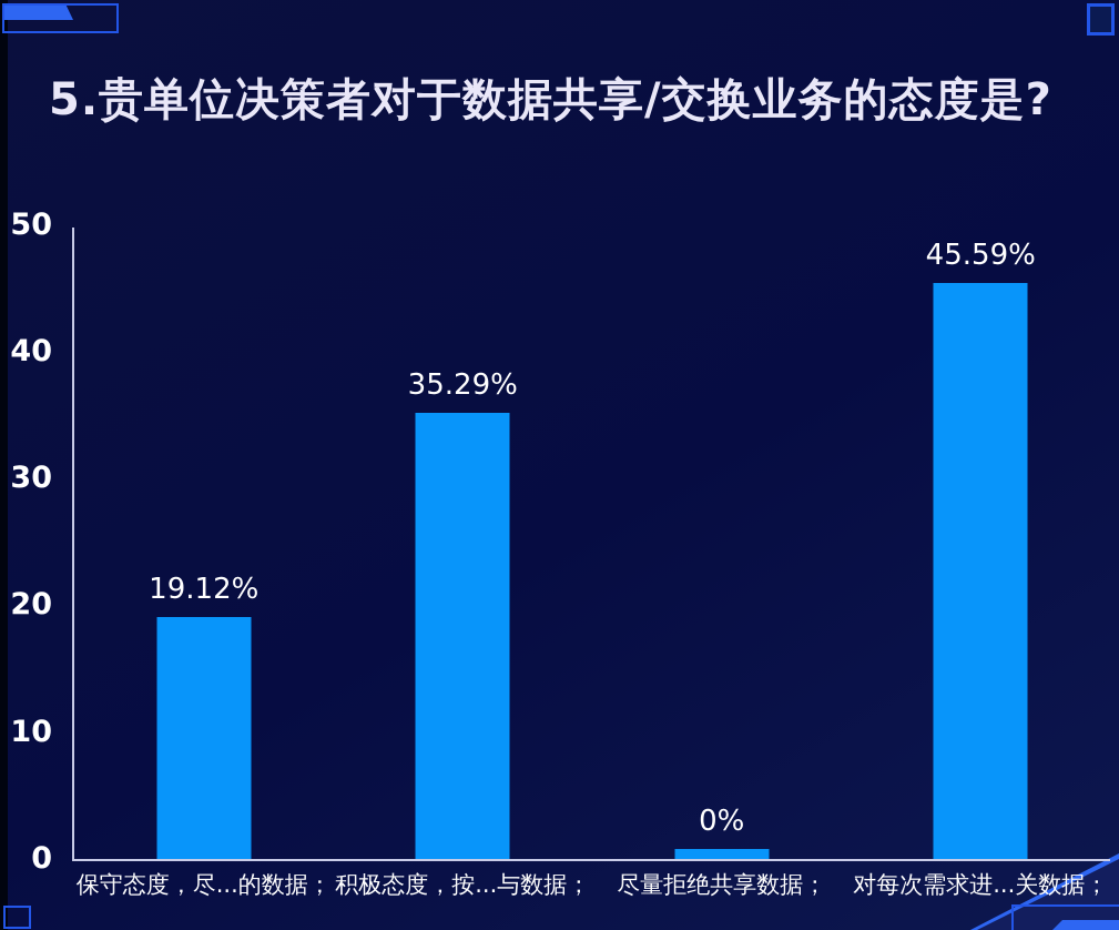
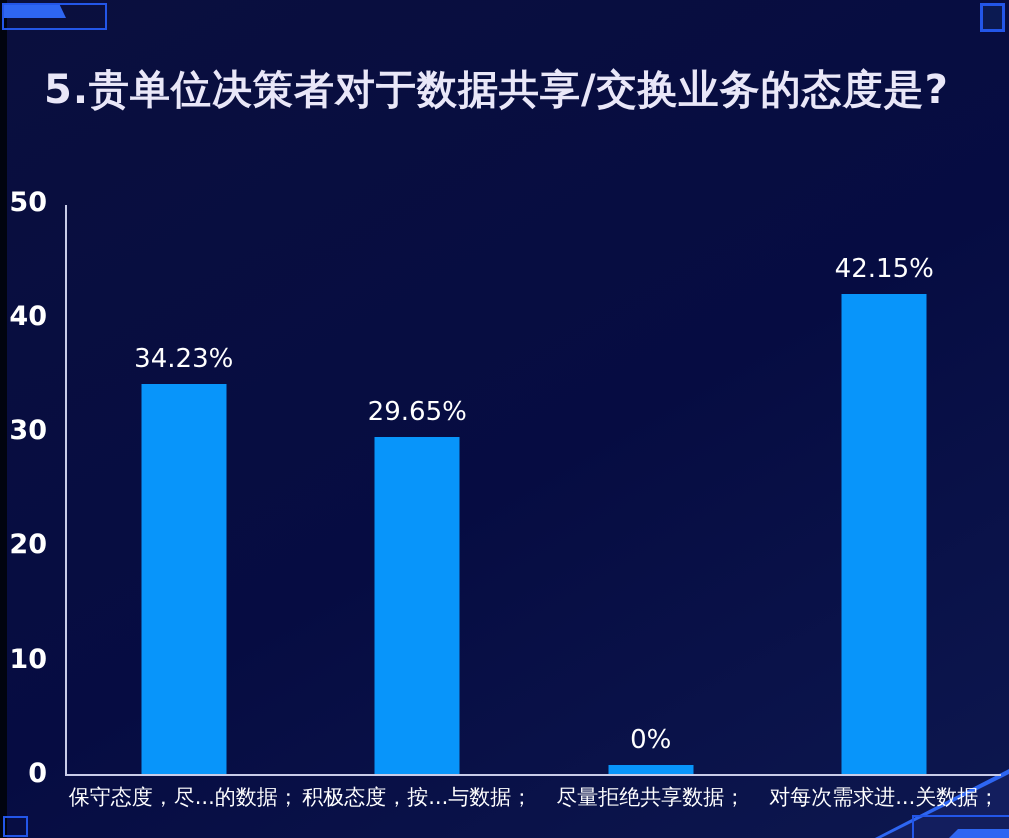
保守态度，尽...的数据；: 19.12% -> 34.23%
积极态度，按...与数据；: 35.29% -> 29.65%
对每次需求进...关数据；: 45.59% -> 42.15%
